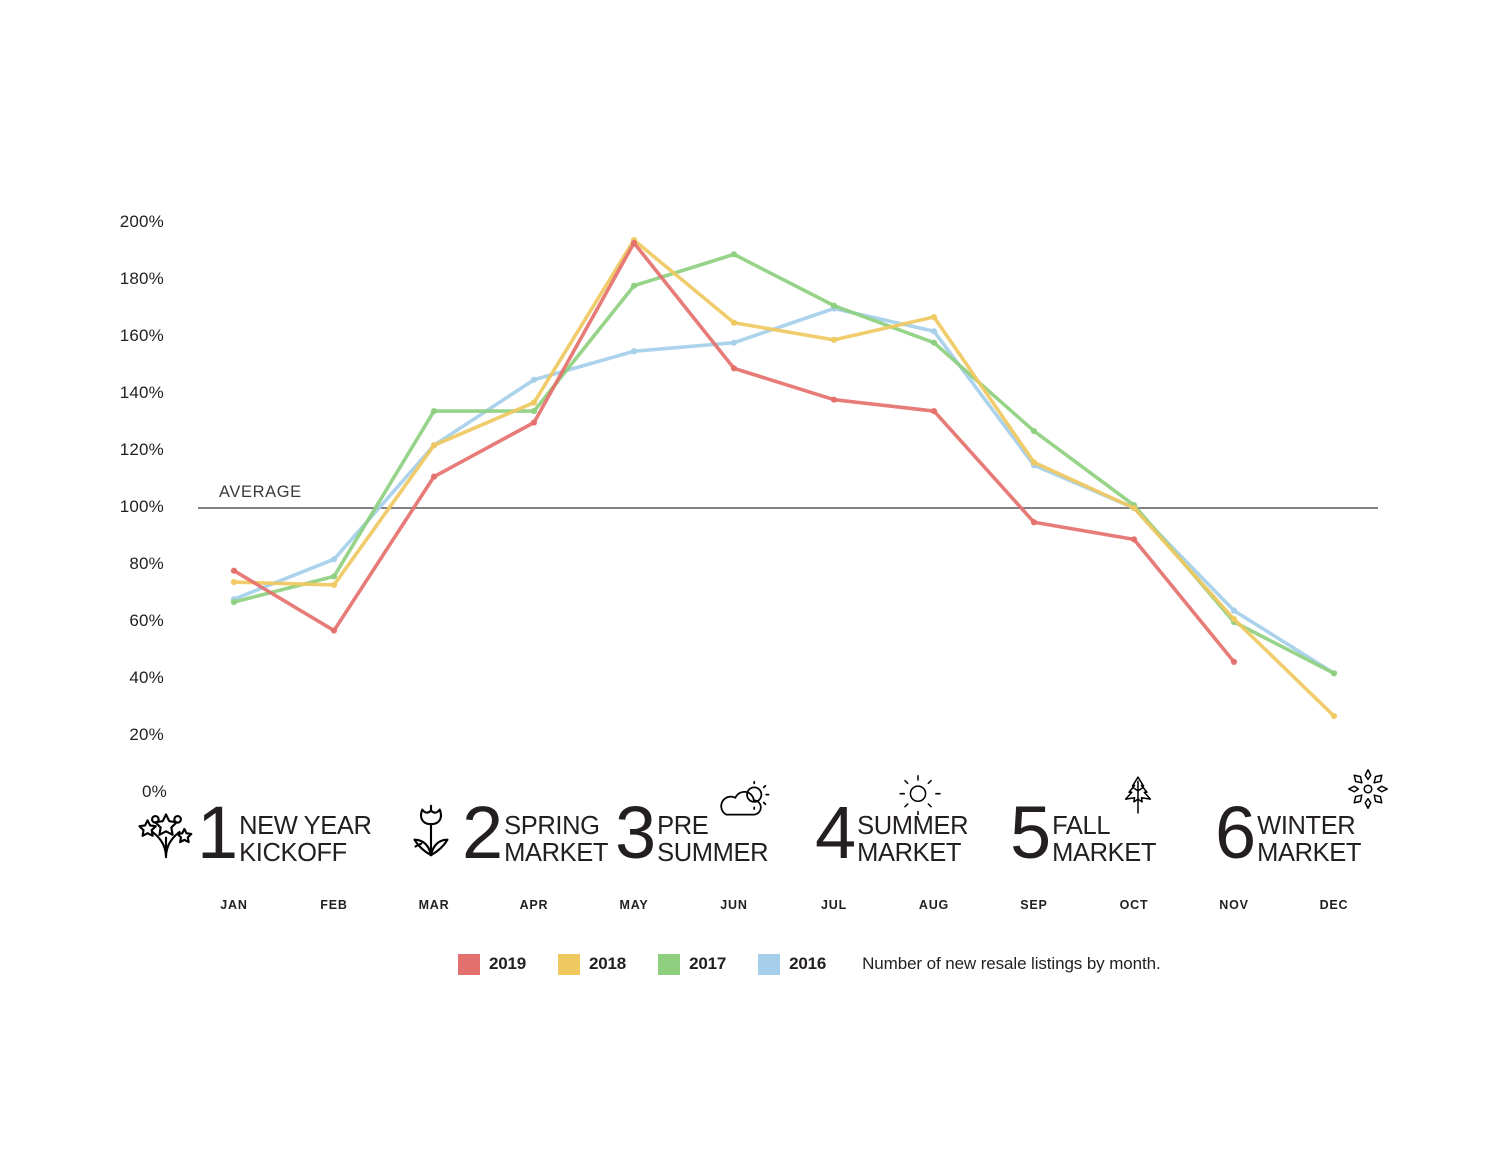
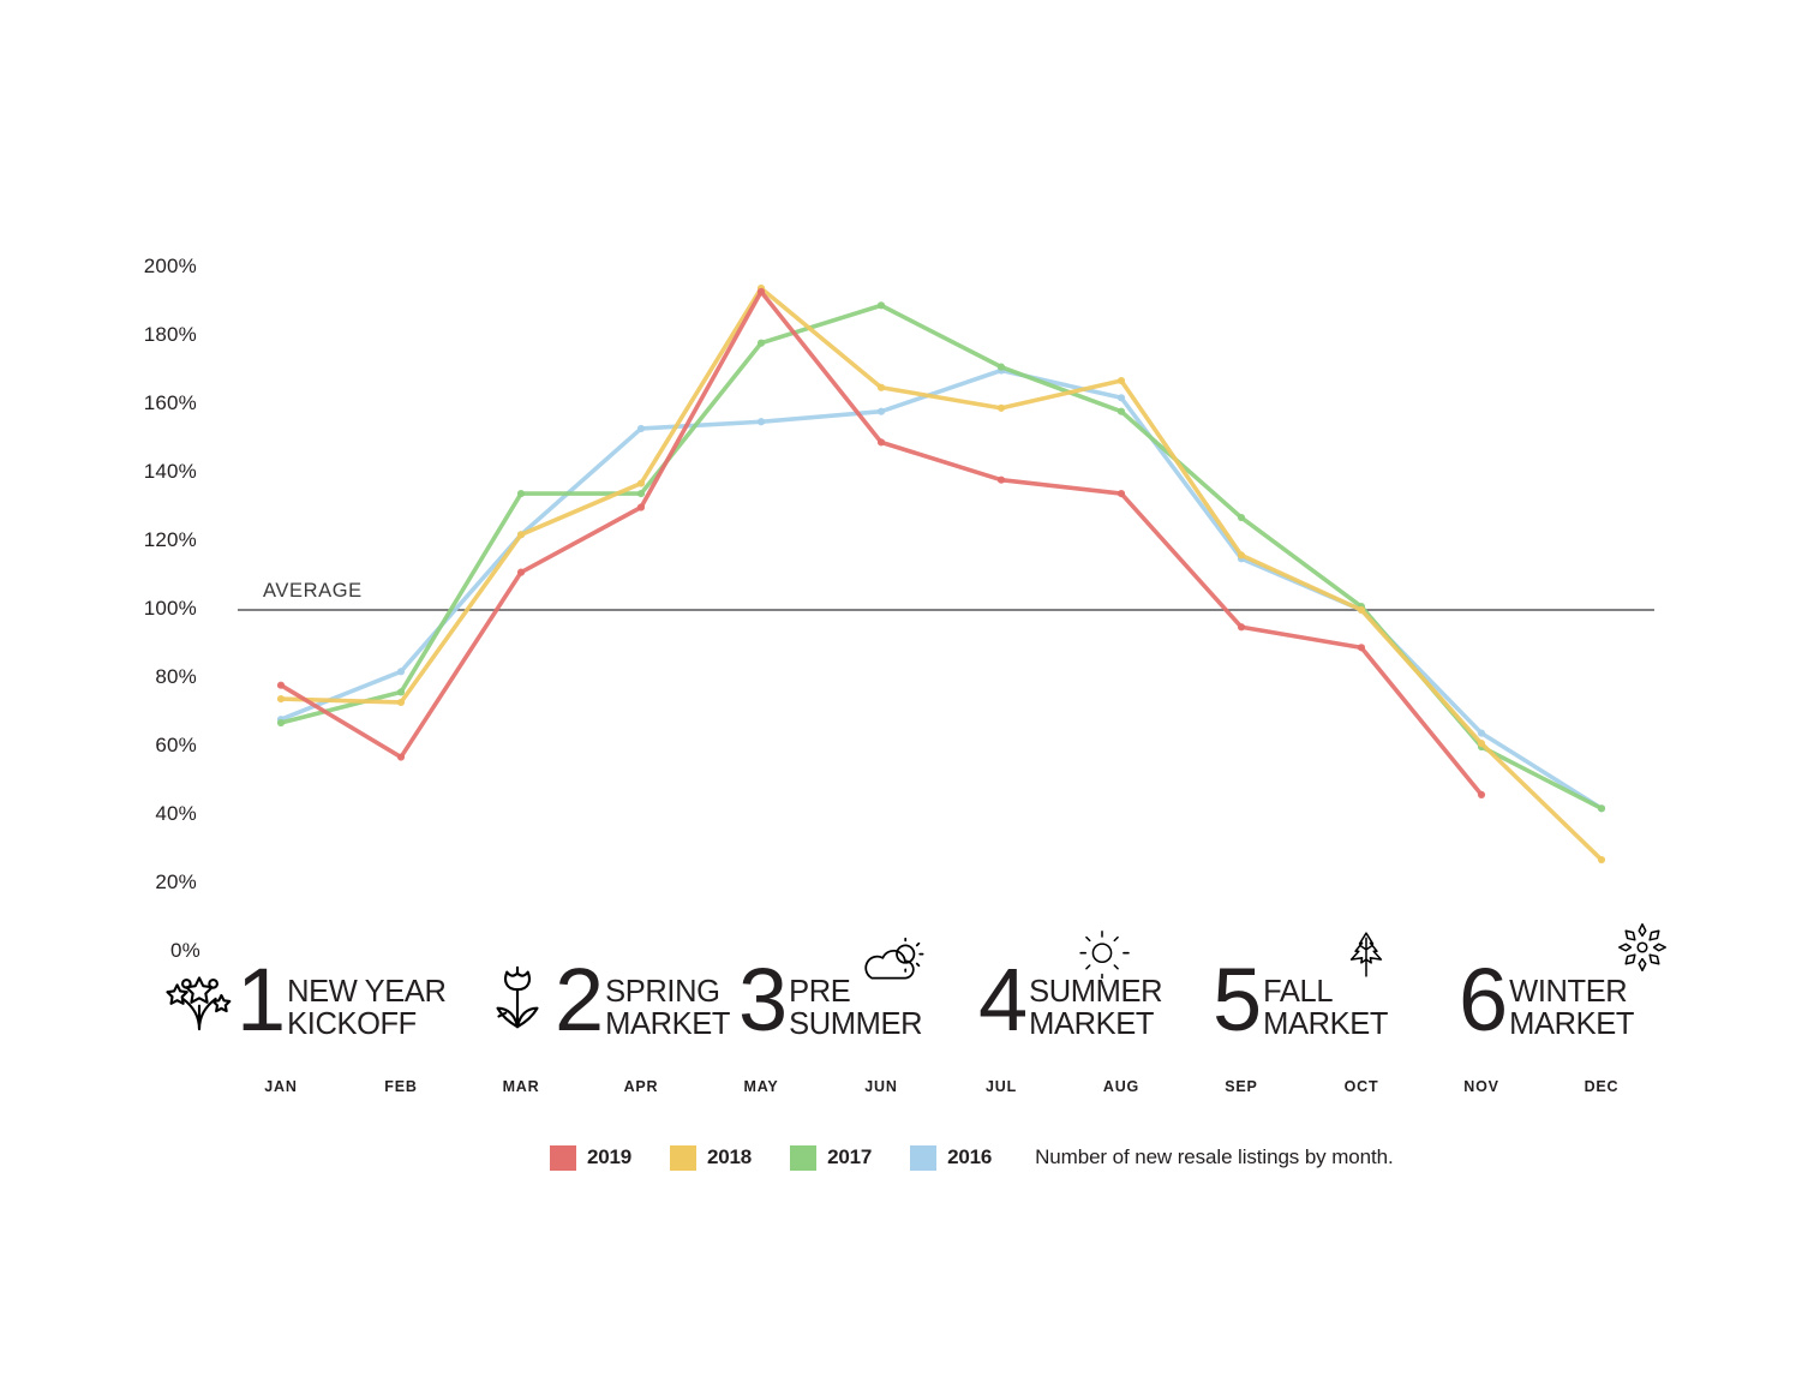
2016/APR: 145% -> 153%
